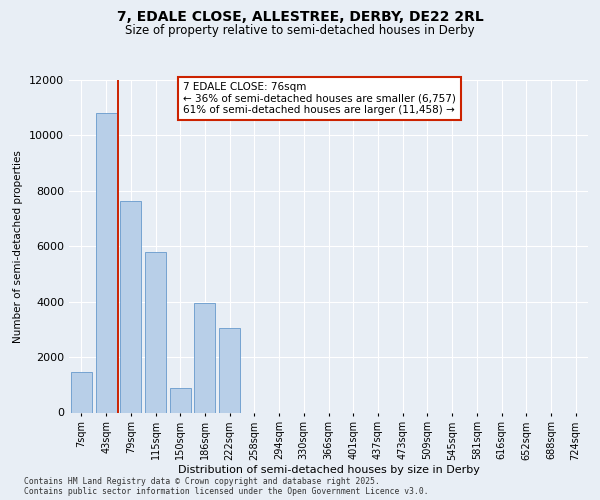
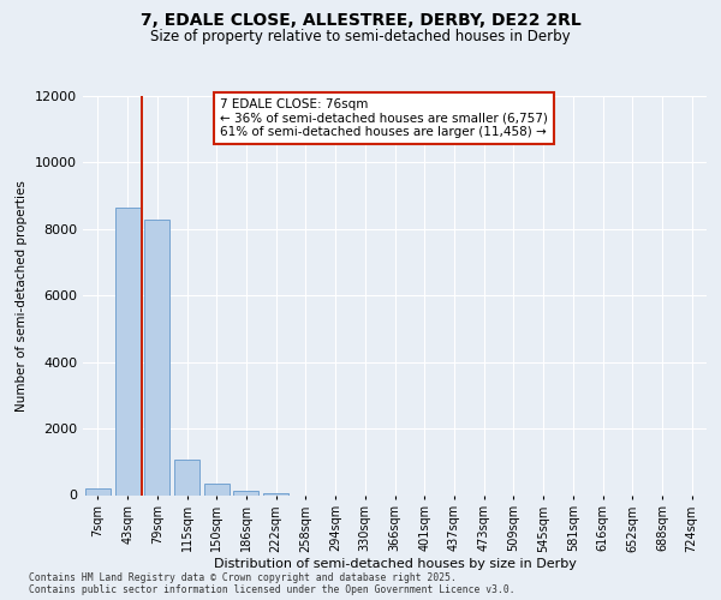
7sqm: 1450 -> 200
43sqm: 10800 -> 8650
79sqm: 7650 -> 8300
115sqm: 5800 -> 1050
150sqm: 900 -> 330
186sqm: 3950 -> 130
222sqm: 3050 -> 50
